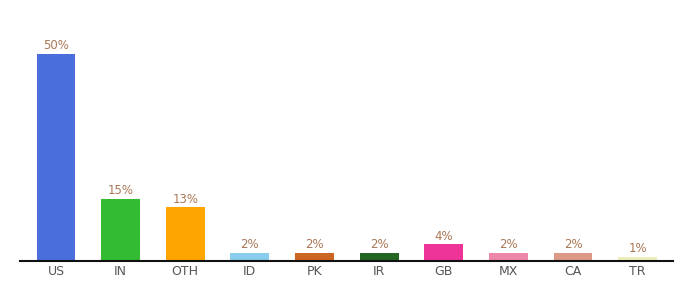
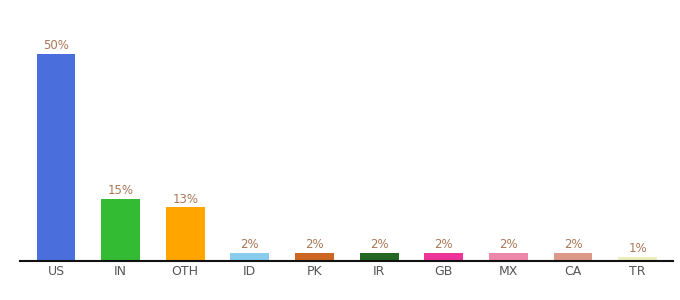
GB: 4% -> 2%
